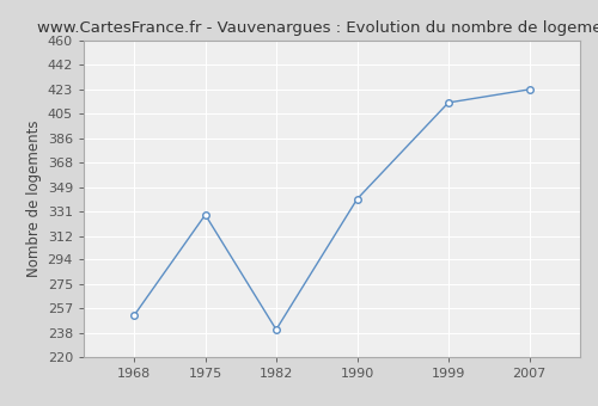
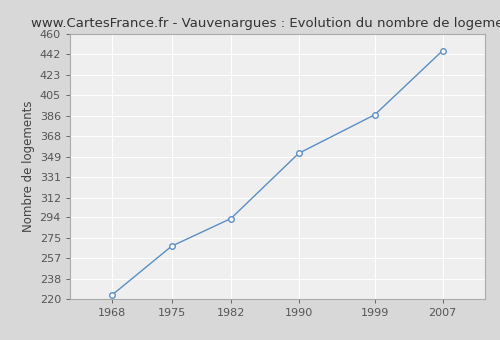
1968: 252 -> 224
1975: 328 -> 268
1982: 241 -> 293
1990: 340 -> 352
1999: 413 -> 387
2007: 423 -> 445
